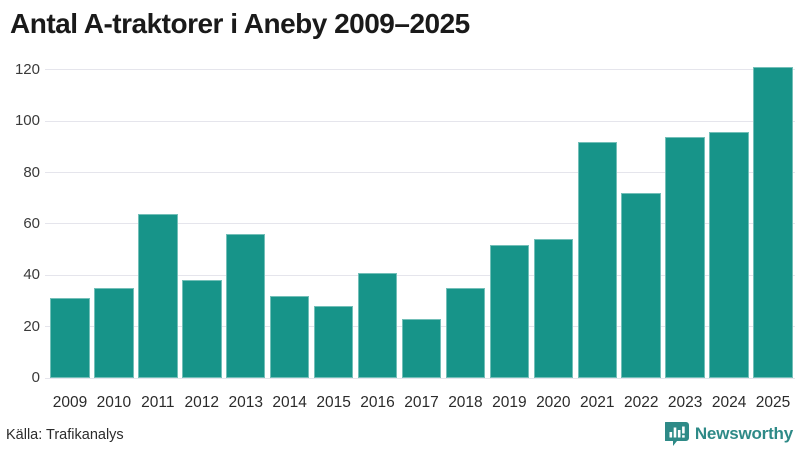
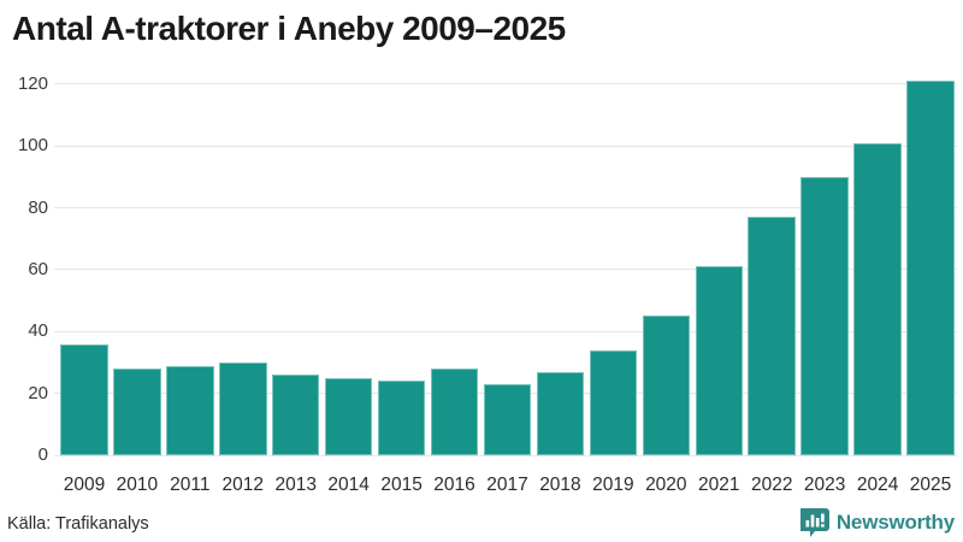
2009: 31 -> 36
2010: 35 -> 28
2011: 64 -> 29
2012: 38 -> 30
2013: 56 -> 26
2014: 32 -> 25
2015: 28 -> 24
2016: 41 -> 28
2018: 35 -> 27
2019: 52 -> 34
2020: 54 -> 45
2021: 92 -> 61
2022: 72 -> 77
2023: 94 -> 90
2024: 96 -> 101
